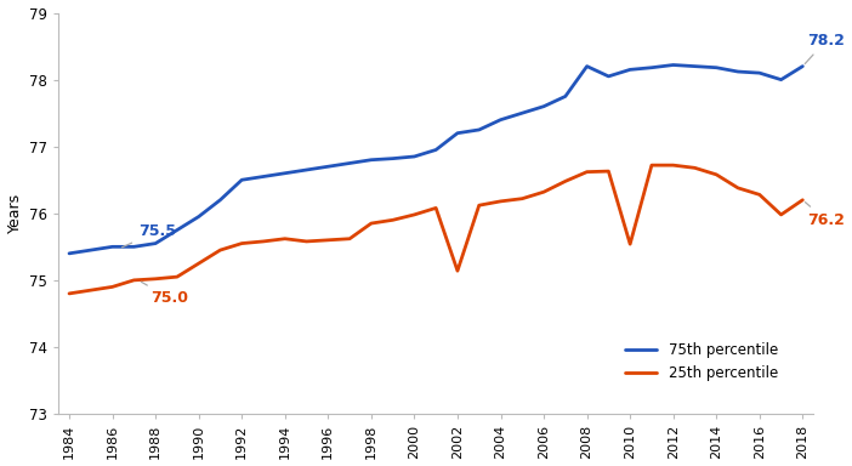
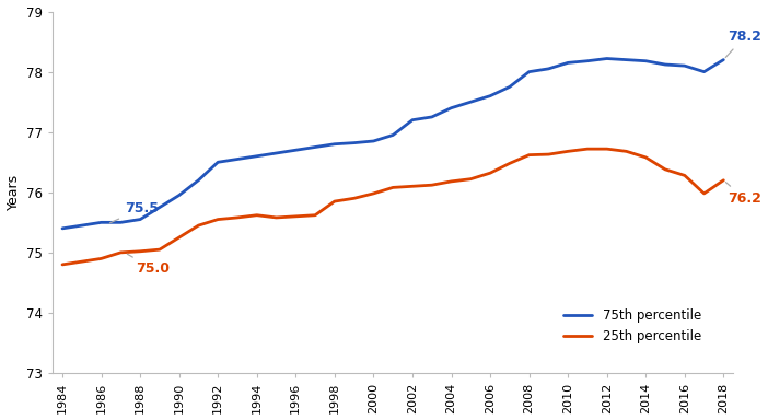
25th percentile/2002: 75.14 -> 76.10
75th percentile/2008: 78.20 -> 78.00
25th percentile/2010: 75.54 -> 76.68
